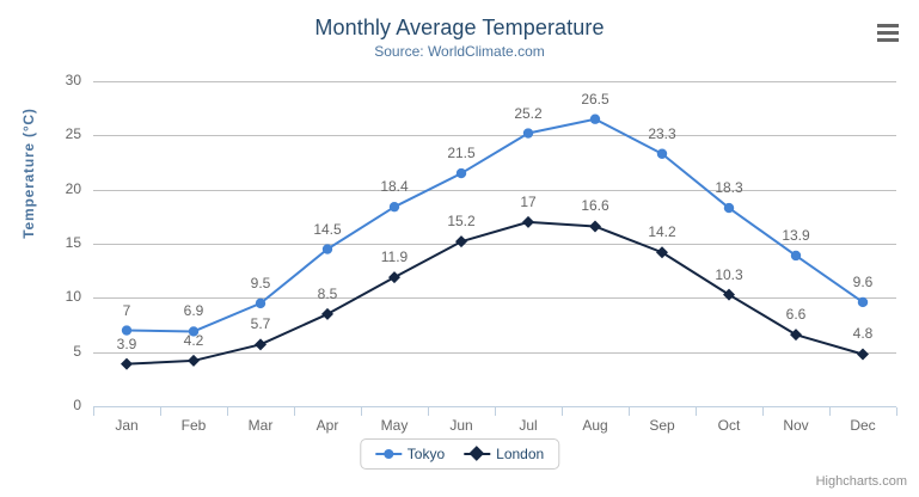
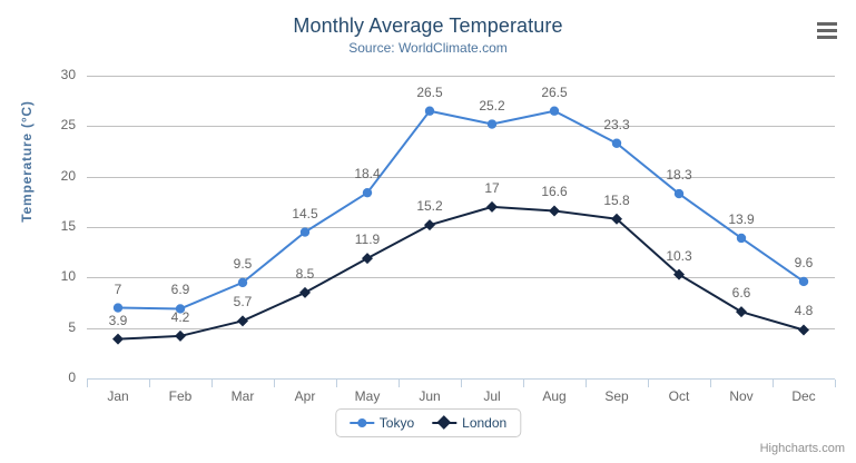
Tokyo/Jun: 21.5 -> 26.5
London/Sep: 14.2 -> 15.8
